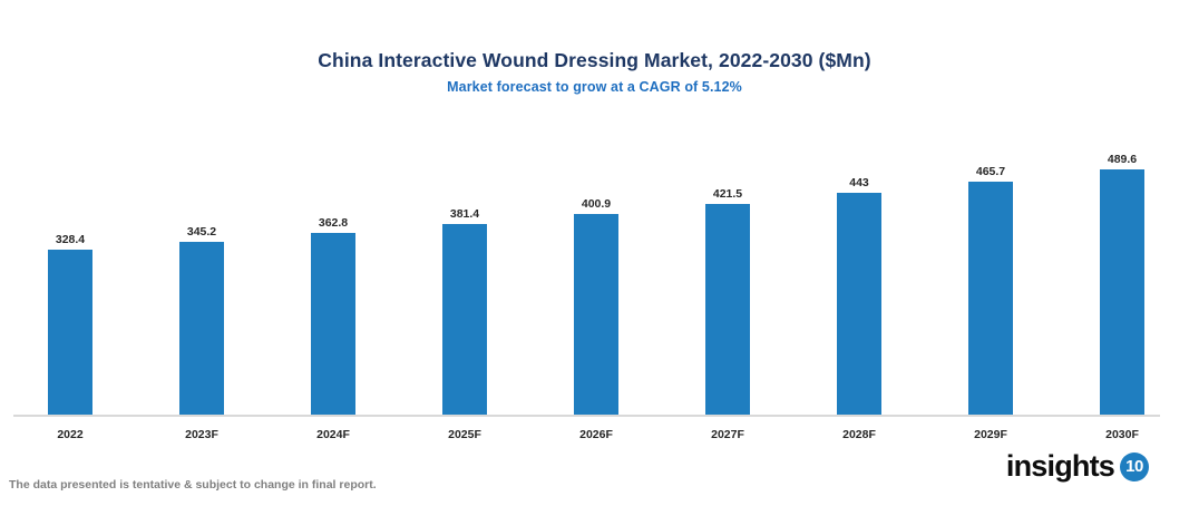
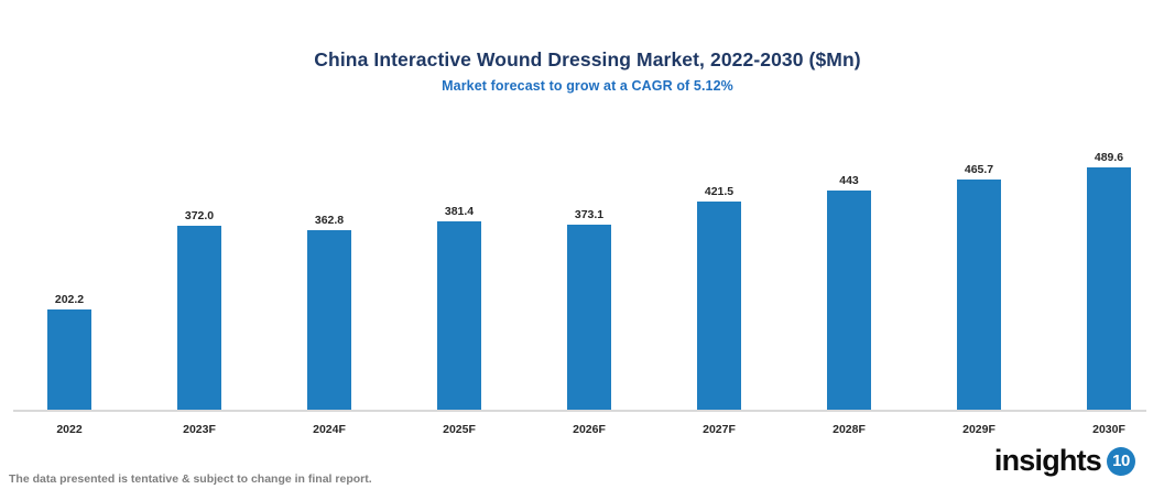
2022: 328.4 -> 202.2
2023F: 345.2 -> 372.0
2026F: 400.9 -> 373.1
